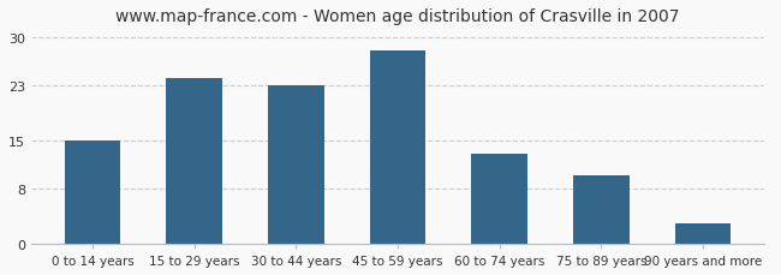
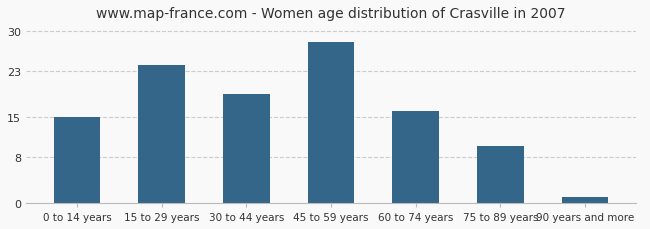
30 to 44 years: 23 -> 19
60 to 74 years: 13 -> 16
90 years and more: 3 -> 1
